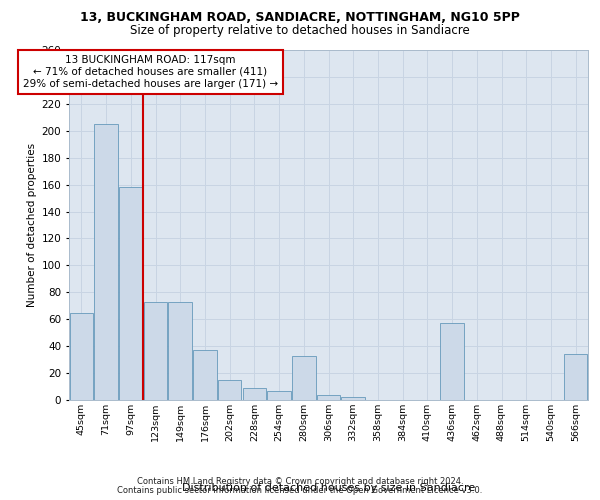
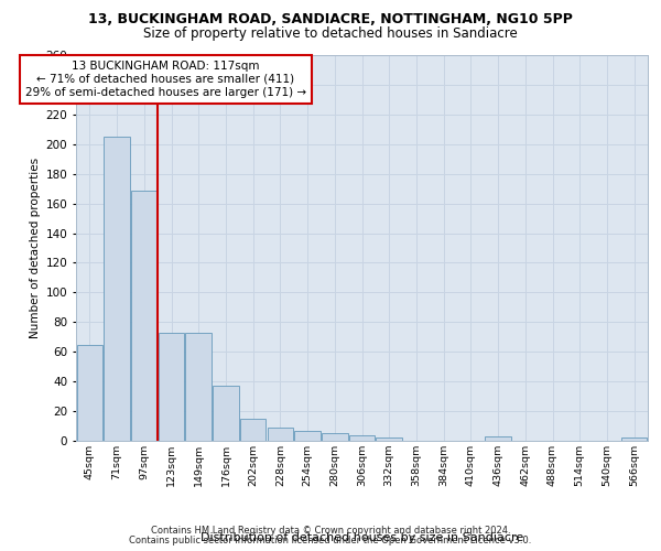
97sqm: 158 -> 169
280sqm: 33 -> 5
436sqm: 57 -> 3
566sqm: 34 -> 2
